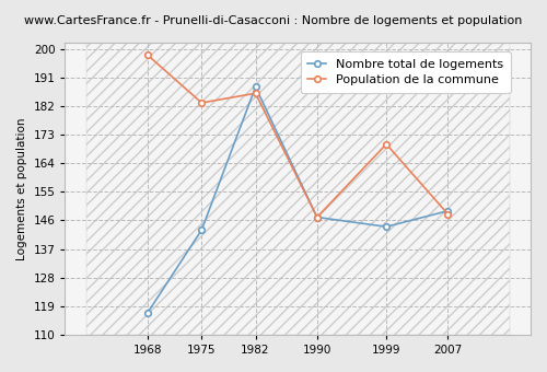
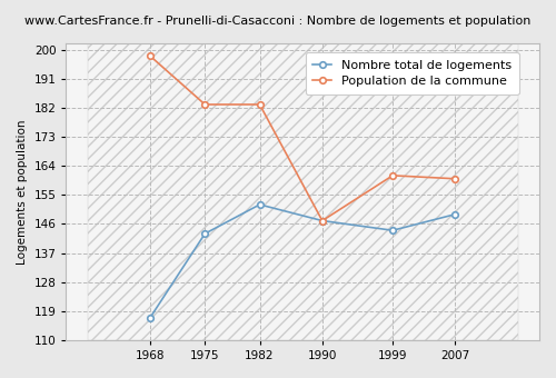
Nombre total de logements/1982: 188 -> 152
Population de la commune/1982: 186 -> 183
Population de la commune/1999: 170 -> 161
Population de la commune/2007: 148 -> 160
